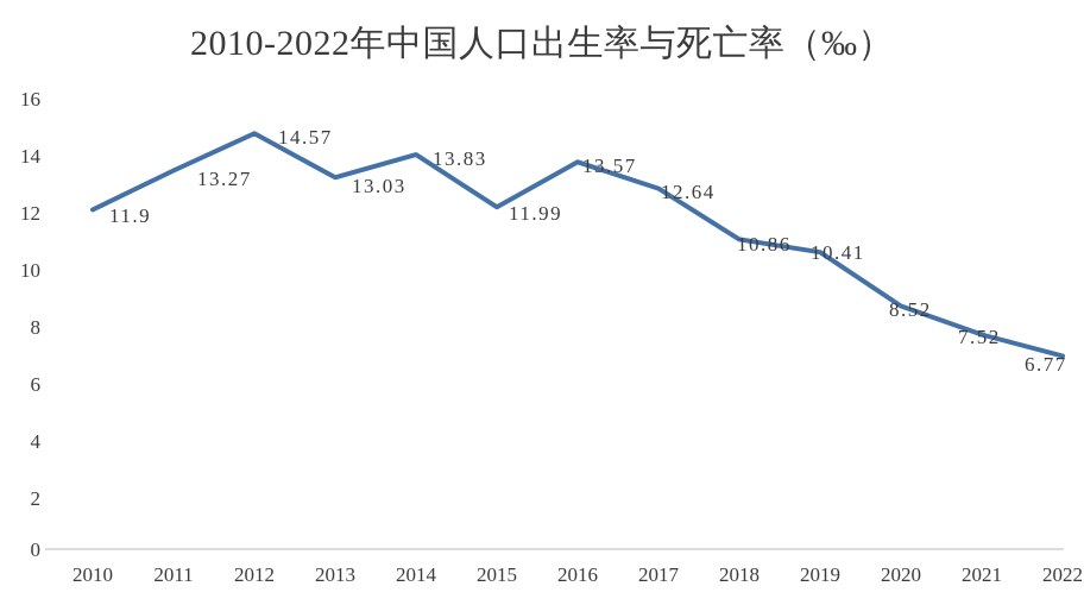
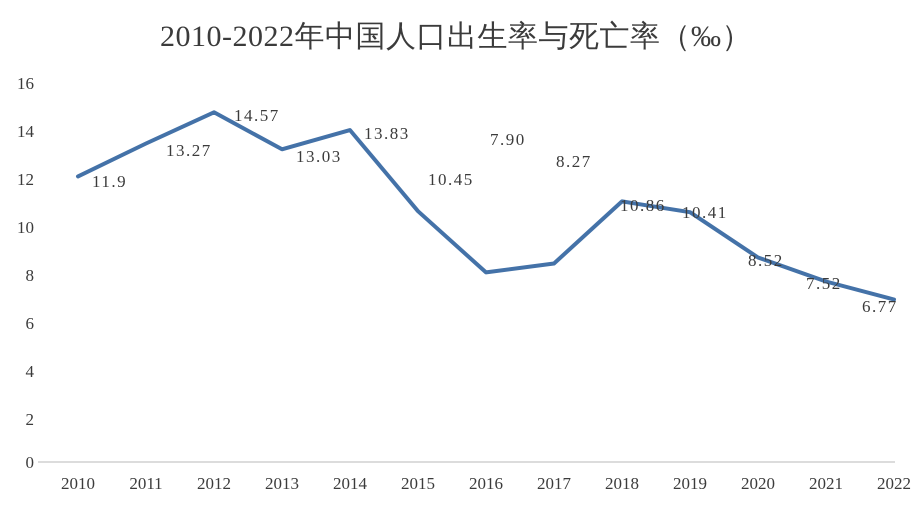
2015: 11.99 -> 10.45
2016: 13.57 -> 7.90
2017: 12.64 -> 8.27
